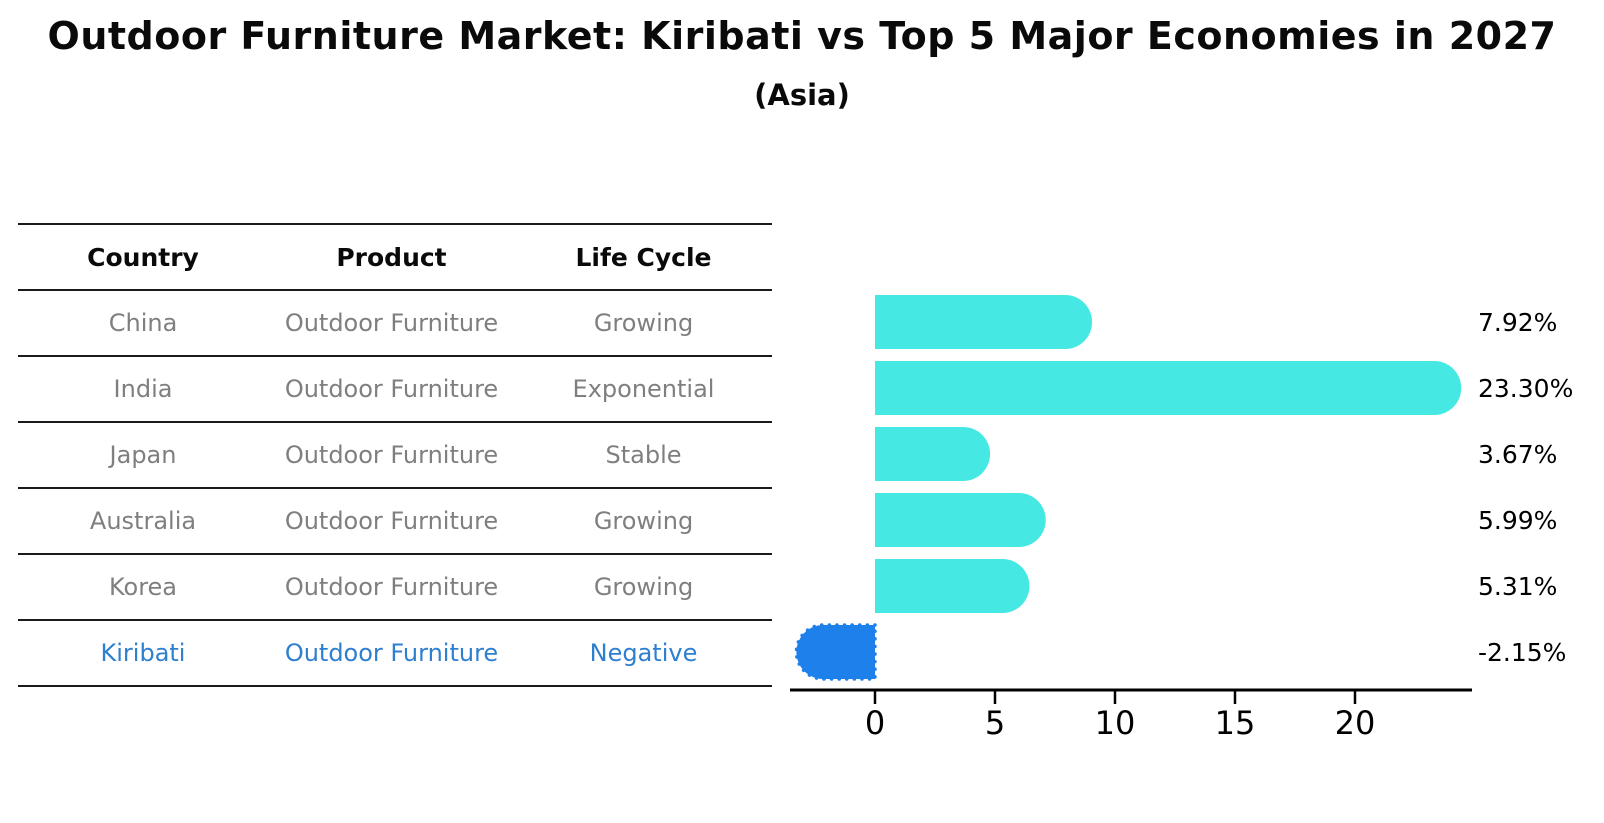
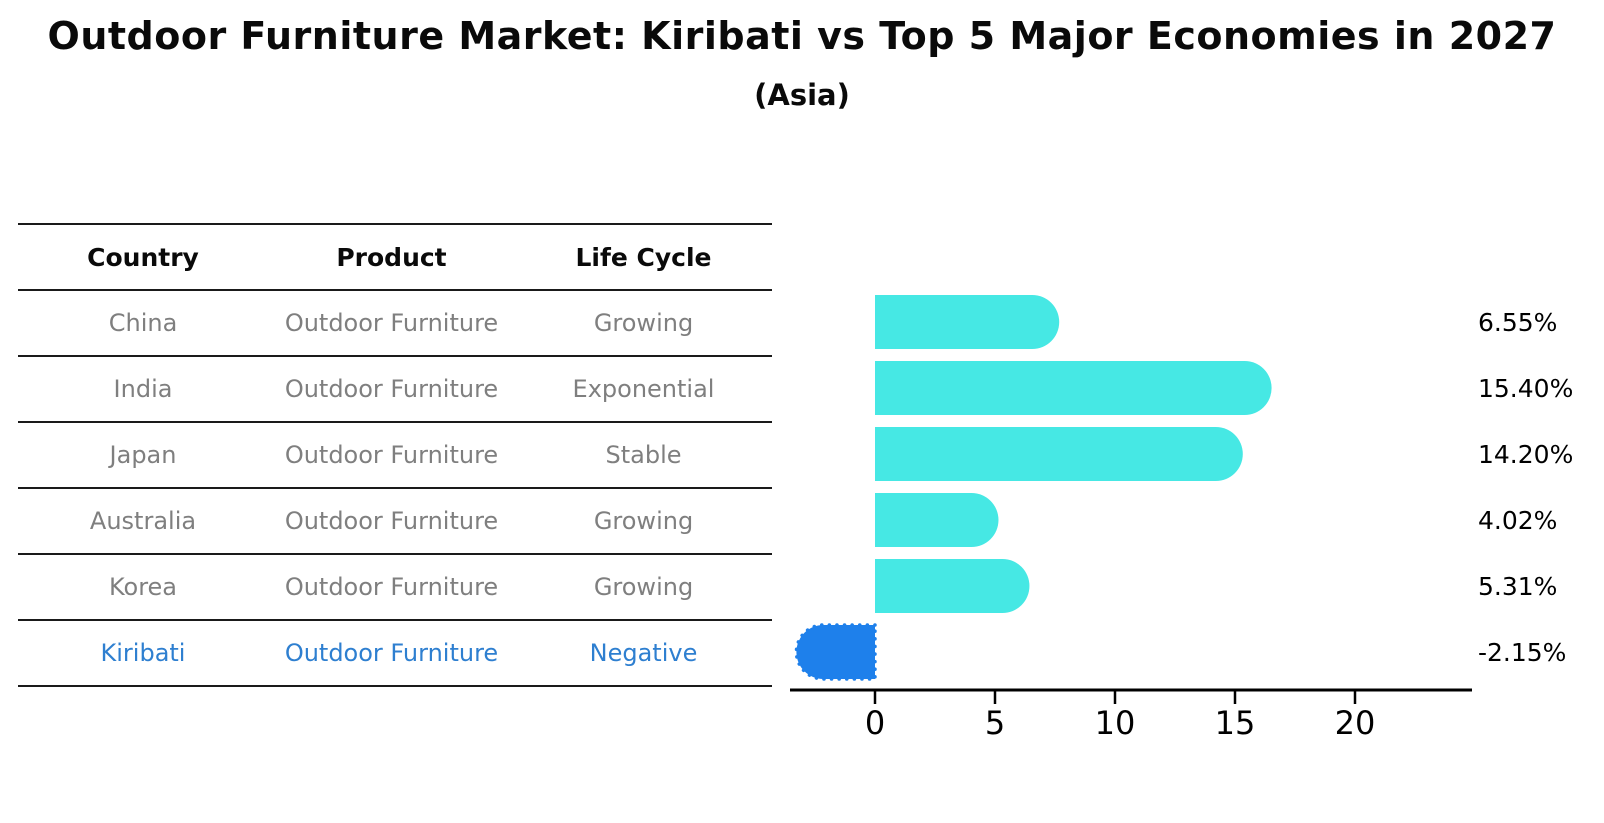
China: 7.92% -> 6.55%
India: 23.30% -> 15.40%
Japan: 3.67% -> 14.20%
Australia: 5.99% -> 4.02%
